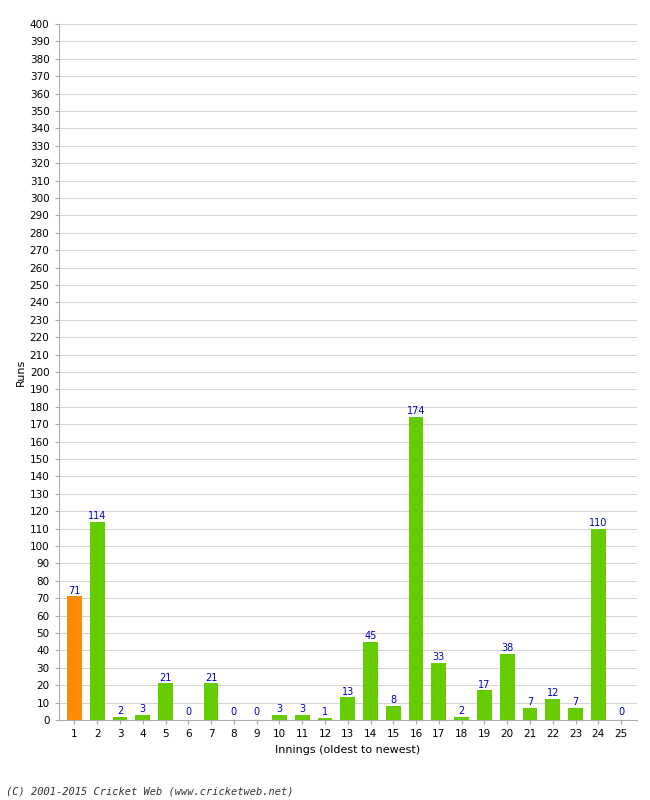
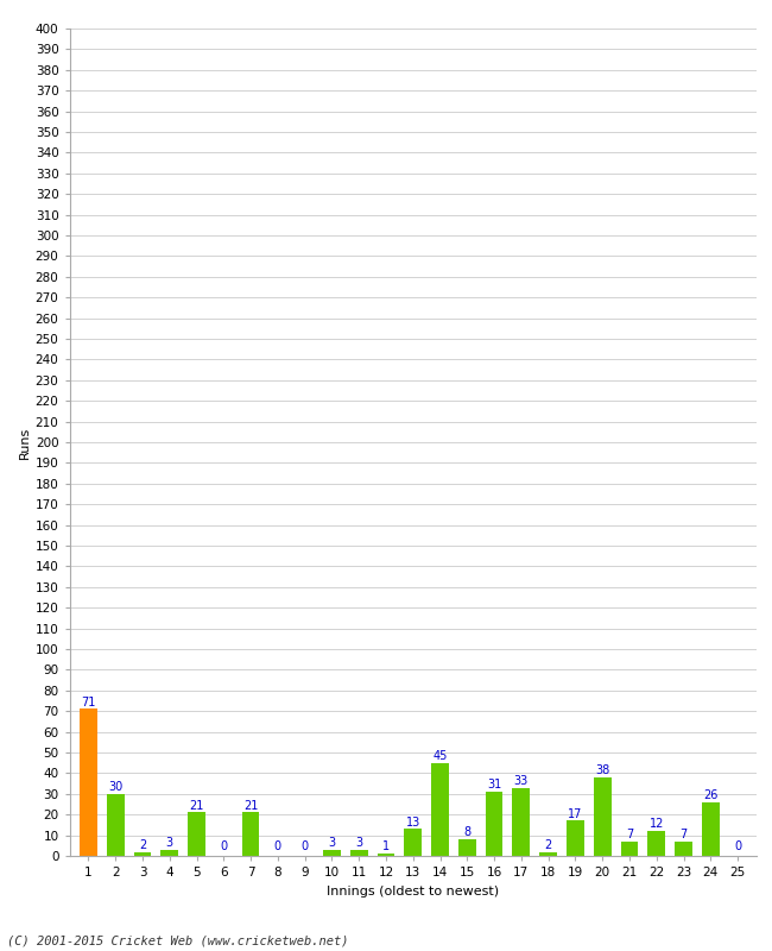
2: 114 -> 30
16: 174 -> 31
24: 110 -> 26
